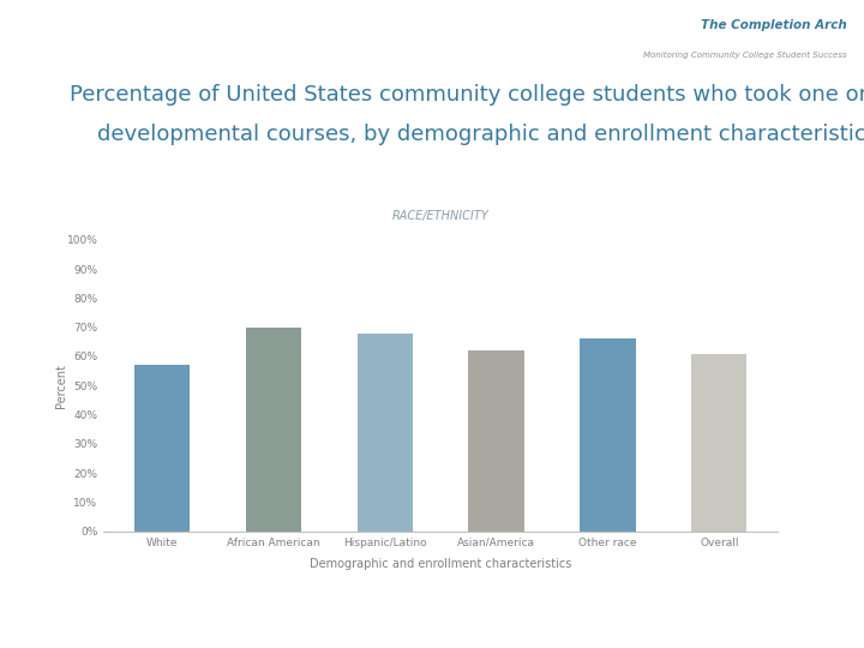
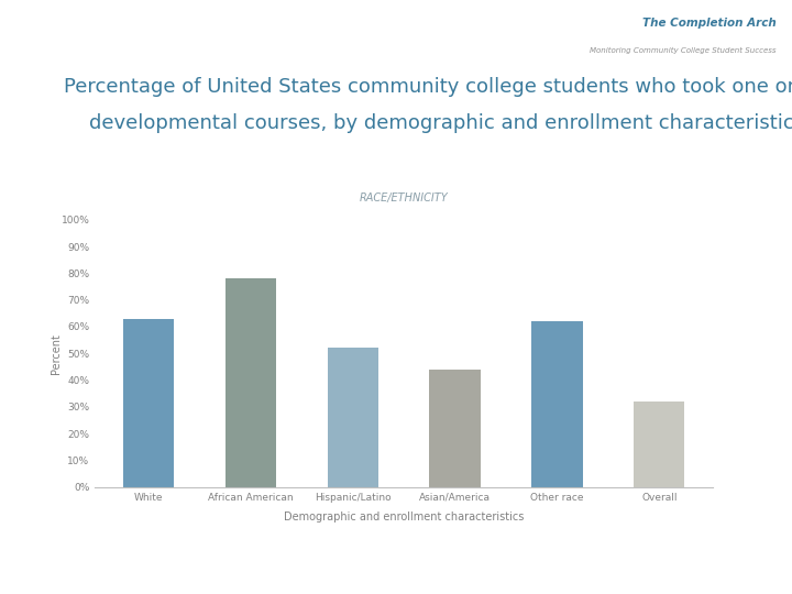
White: 57% -> 63%
African American: 70% -> 78%
Hispanic/Latino: 68% -> 52%
Asian/America: 62% -> 44%
Other race: 66% -> 62%
Overall: 61% -> 32%
